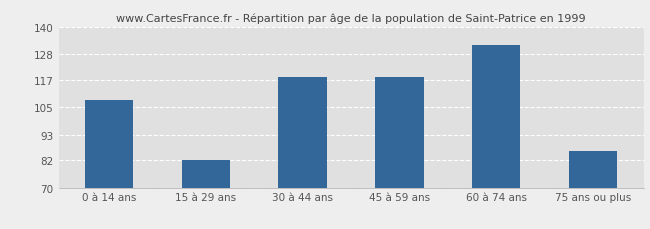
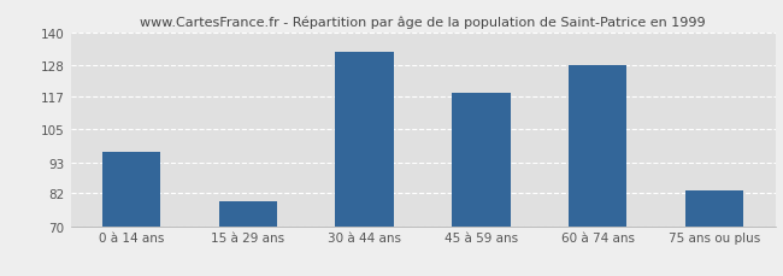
0 à 14 ans: 108 -> 97
15 à 29 ans: 82 -> 79
30 à 44 ans: 118 -> 133
60 à 74 ans: 132 -> 128
75 ans ou plus: 86 -> 83
